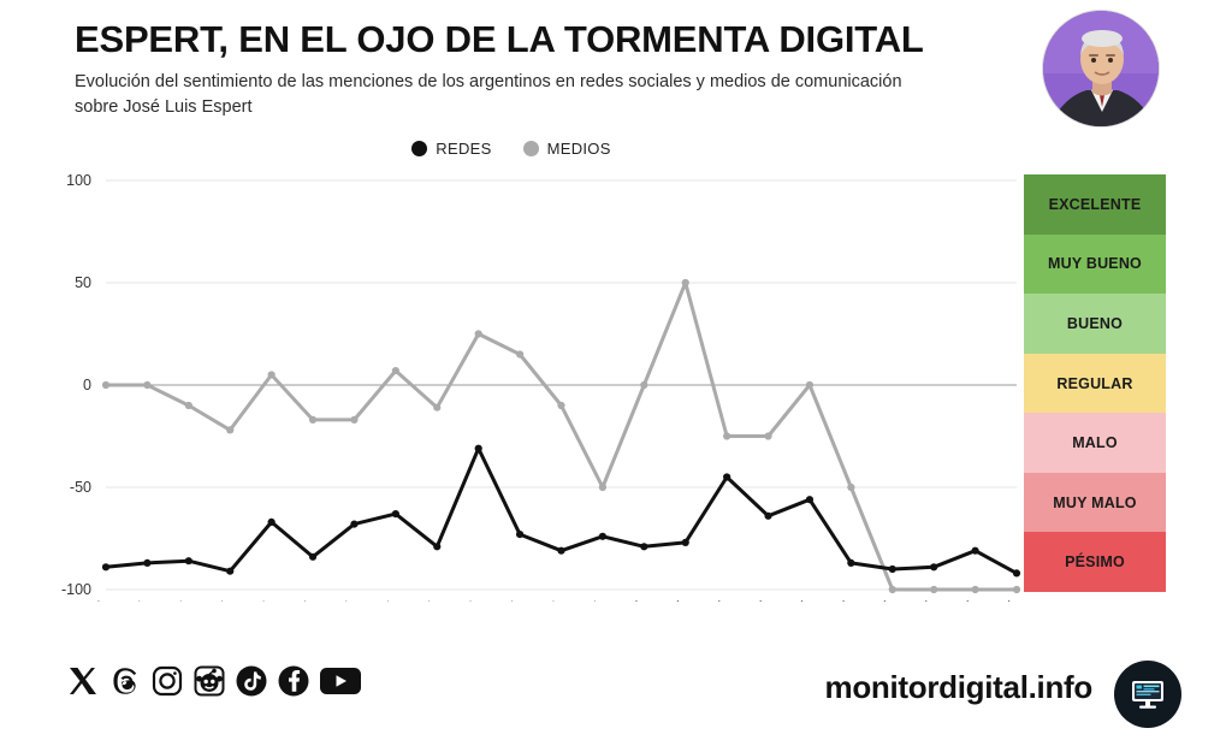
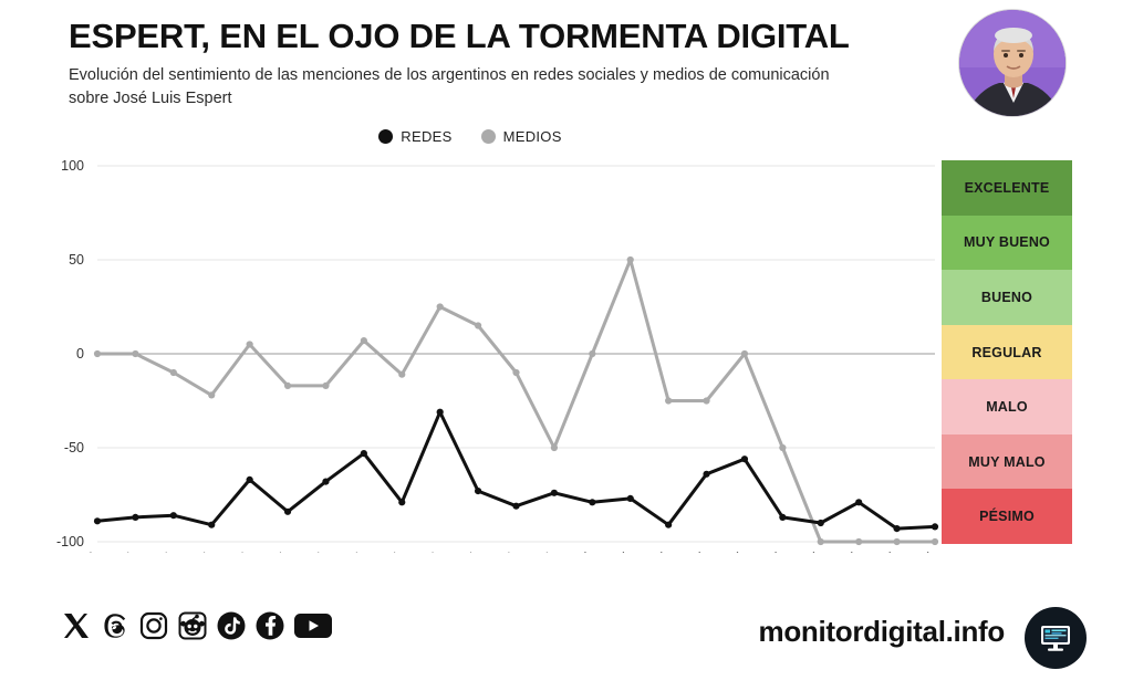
REDES/jul-24: -63 -> -53
REDES/mar-25: -45 -> -91
REDES/ago-25: -89 -> -79
REDES/sep-25: -81 -> -93
